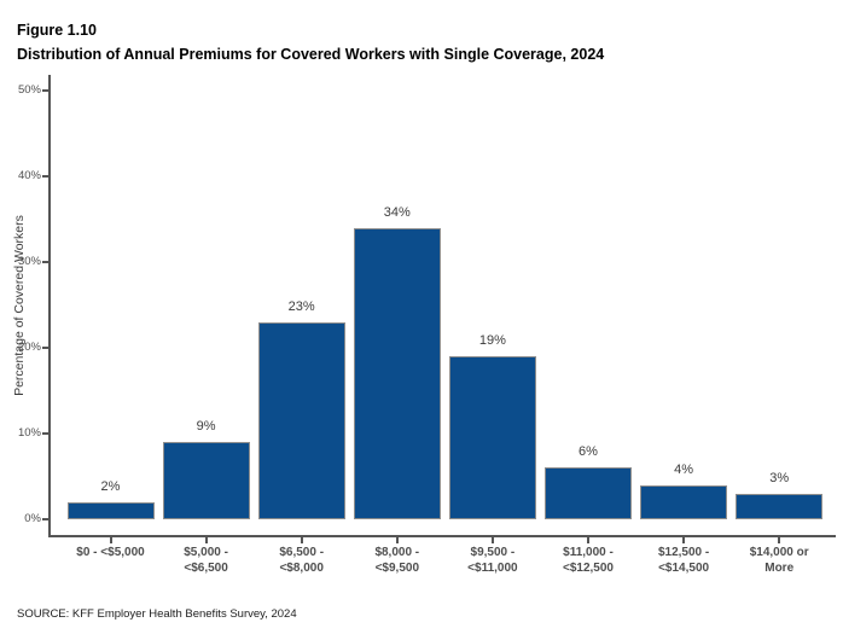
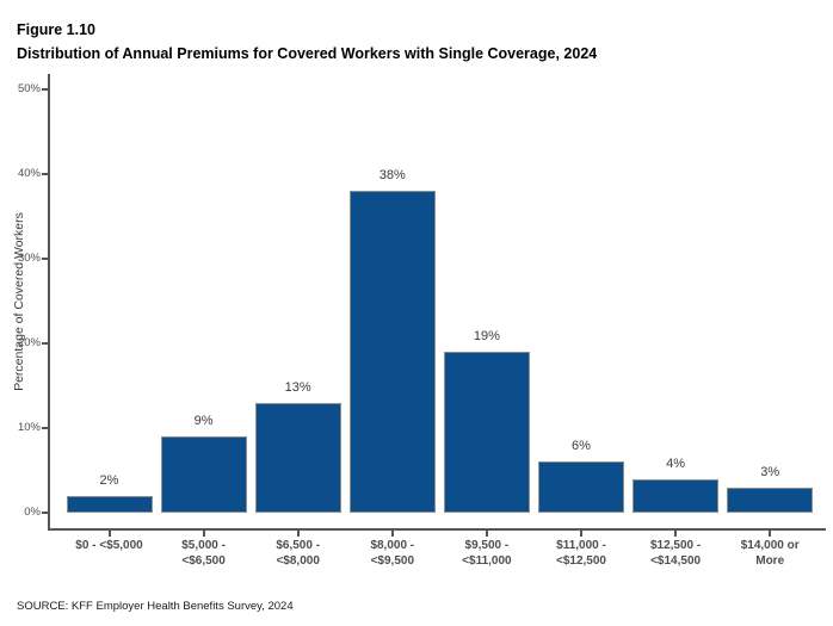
$6,500 - <$8,000: 23% -> 13%
$8,000 - <$9,500: 34% -> 38%
